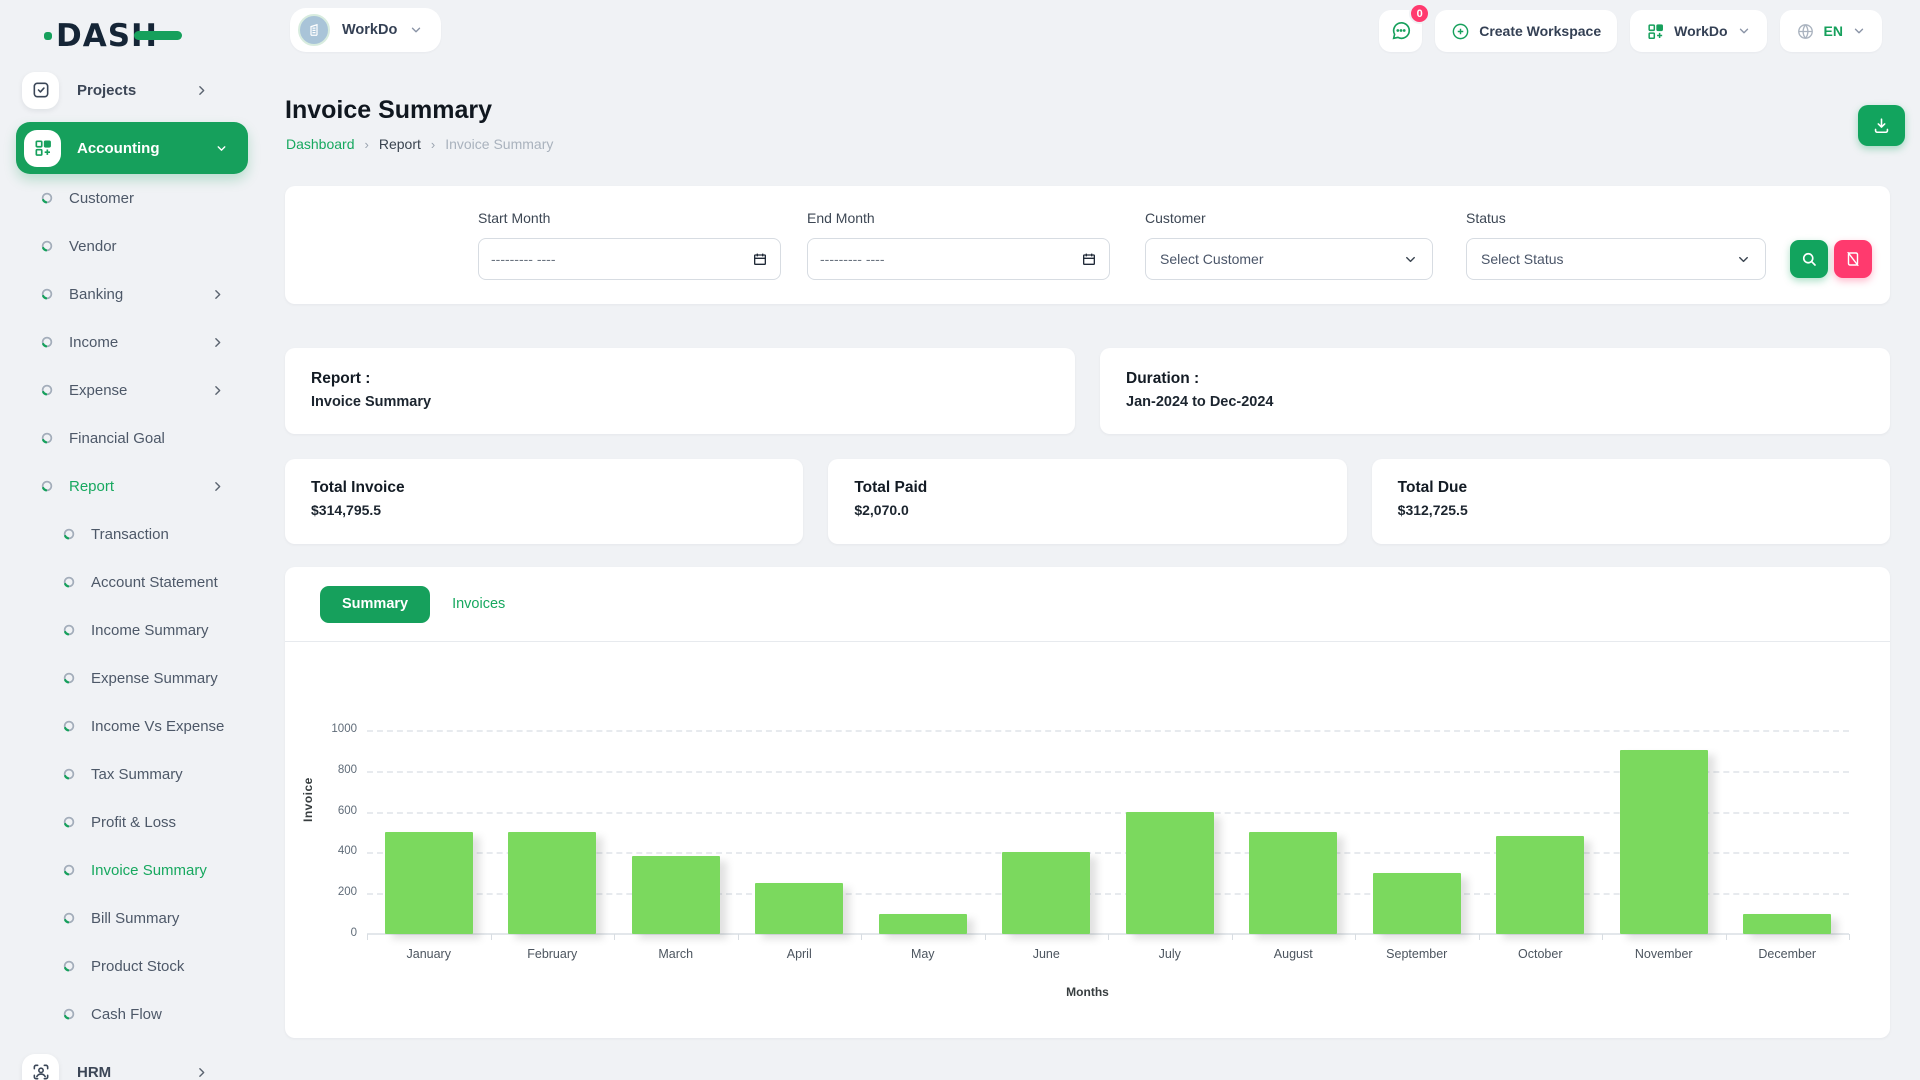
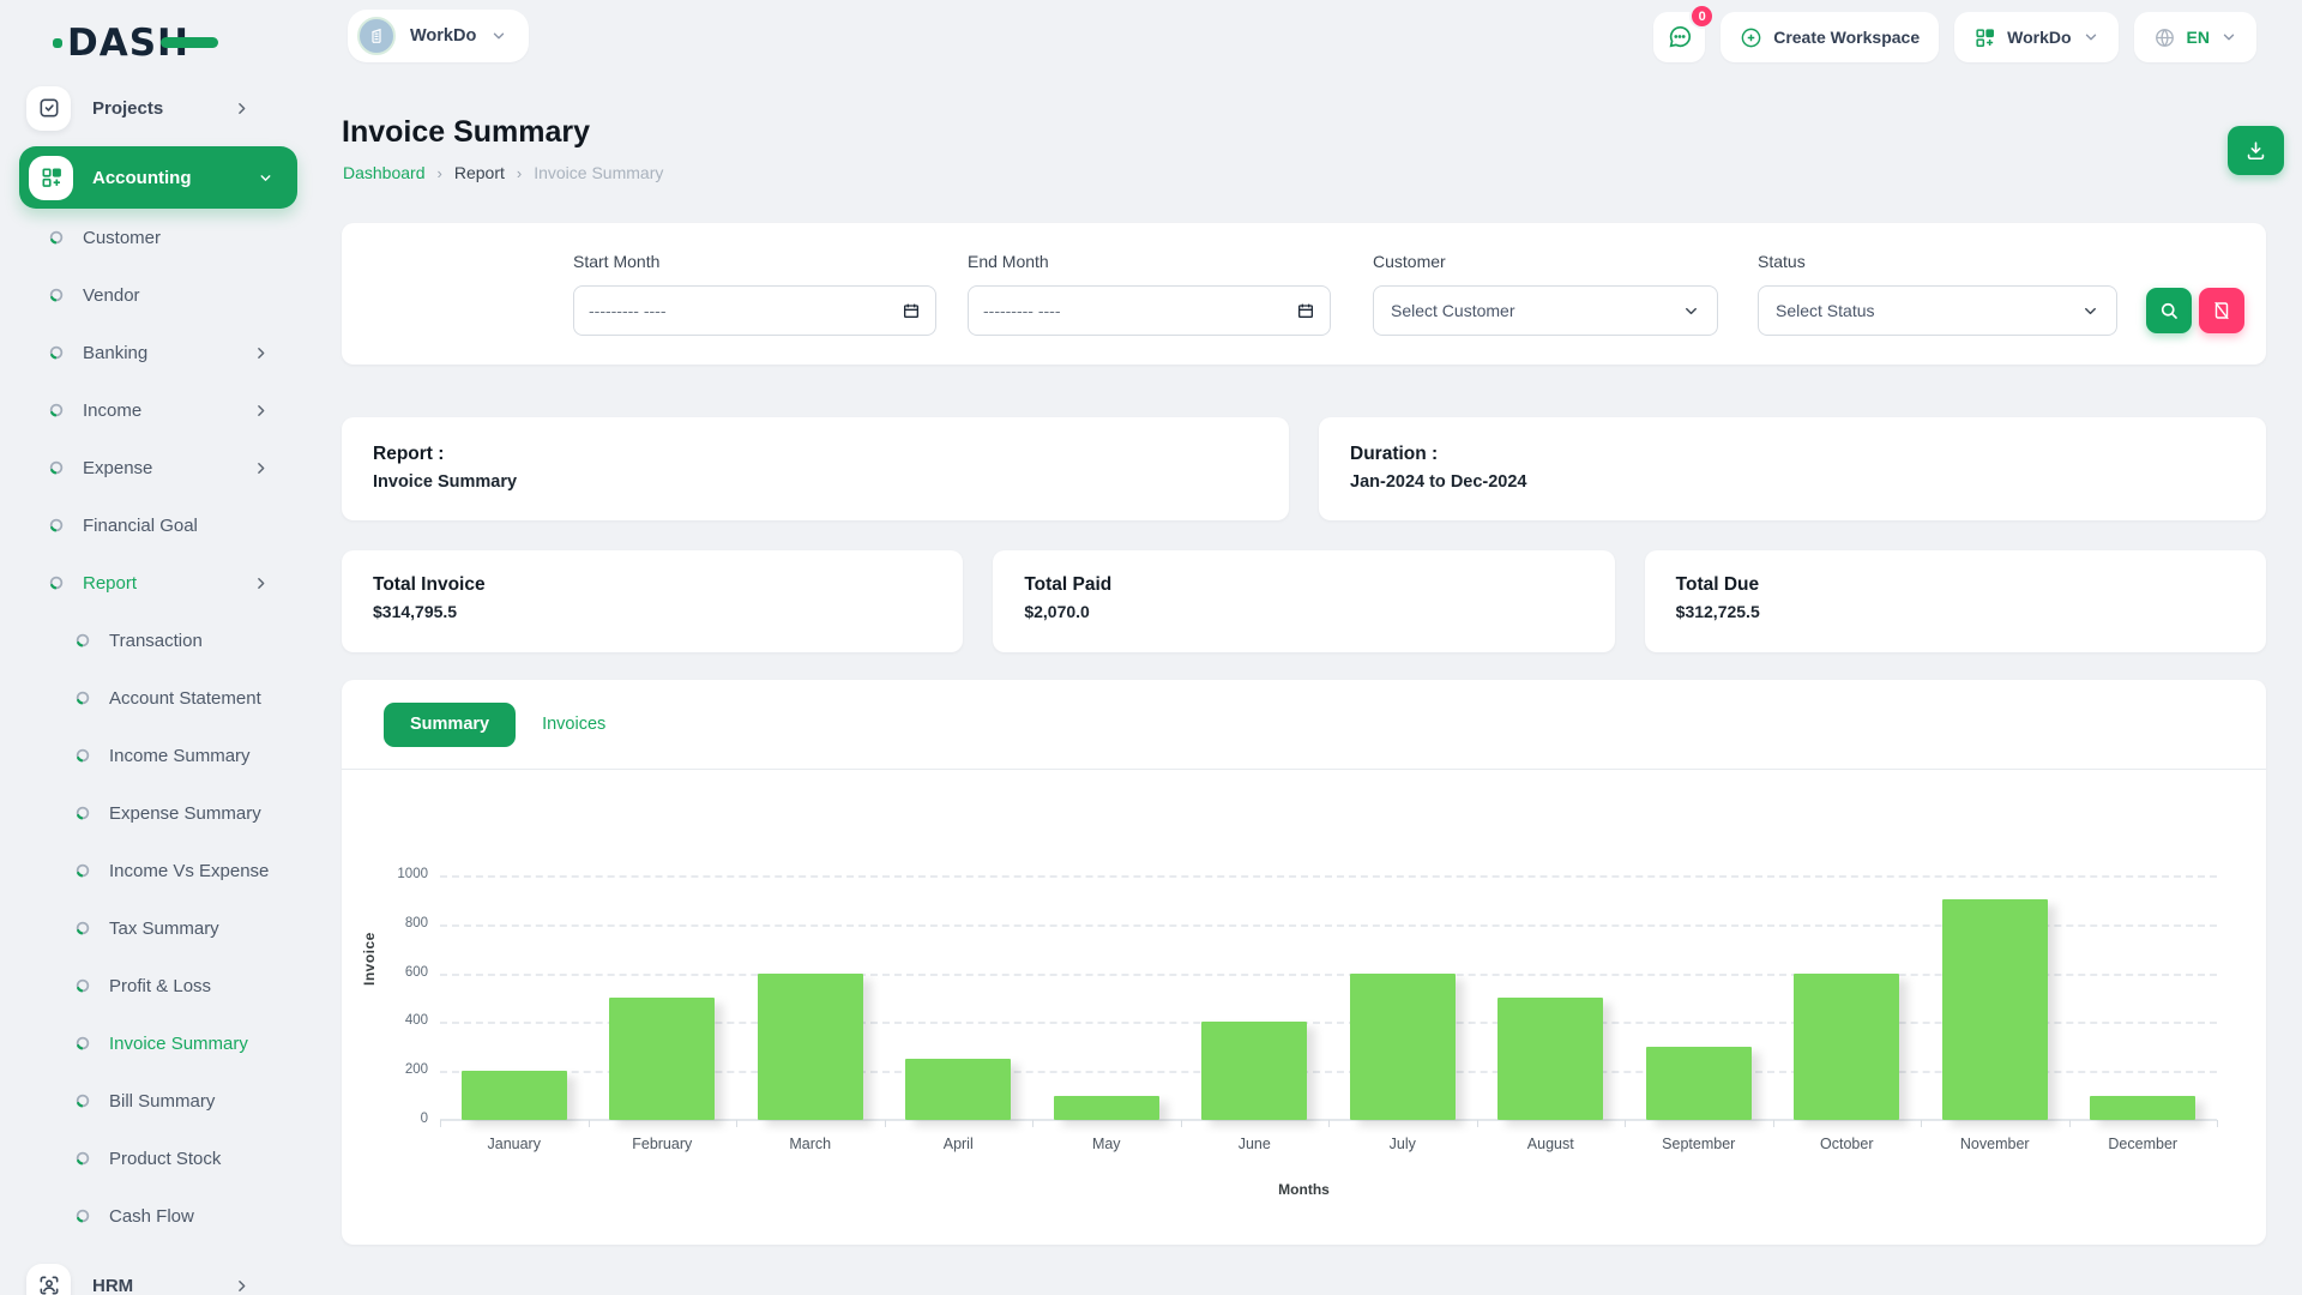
January: 500 -> 200
March: 380 -> 600
October: 480 -> 600
